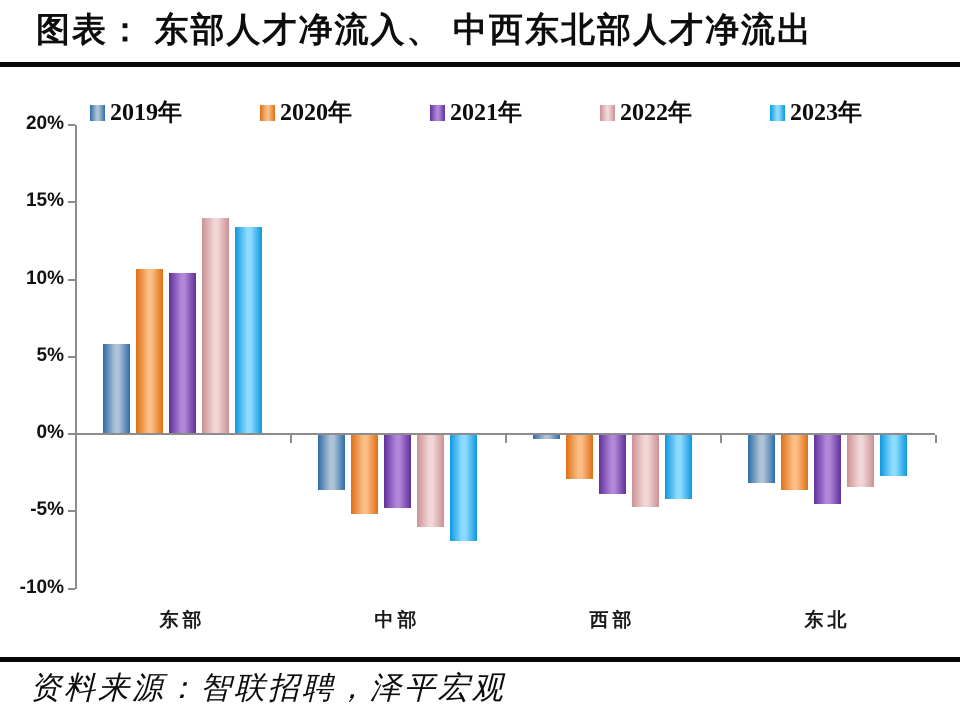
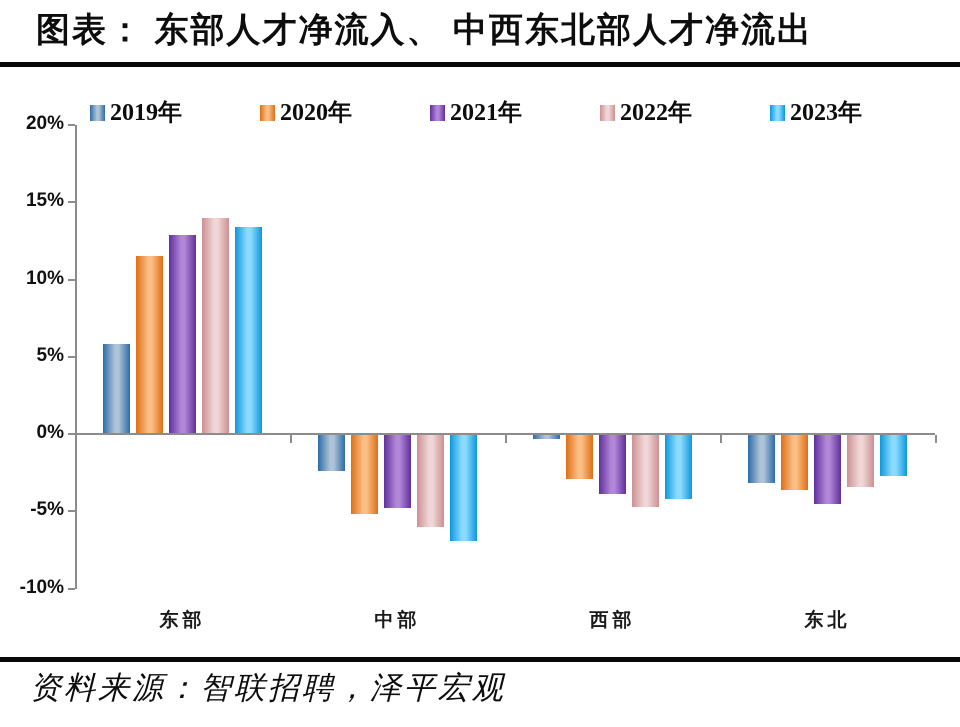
2020年/东部: 10.7% -> 11.5%
2021年/东部: 10.4% -> 12.9%
2019年/中部: -3.6% -> -2.4%
